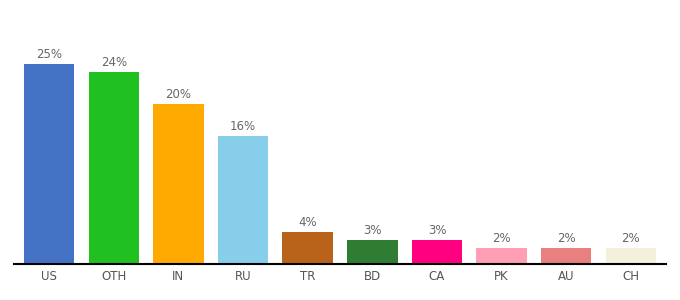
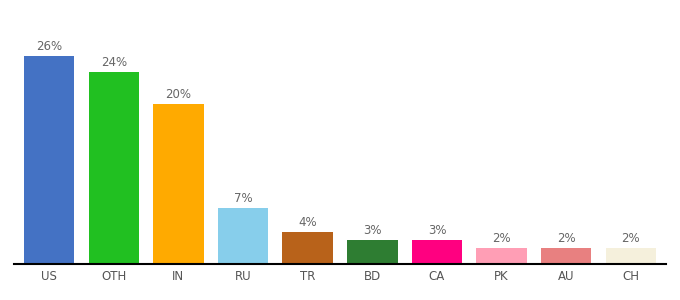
US: 25% -> 26%
RU: 16% -> 7%
